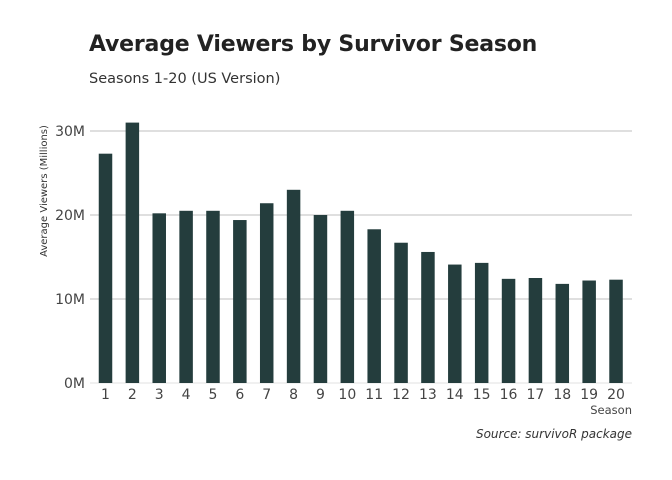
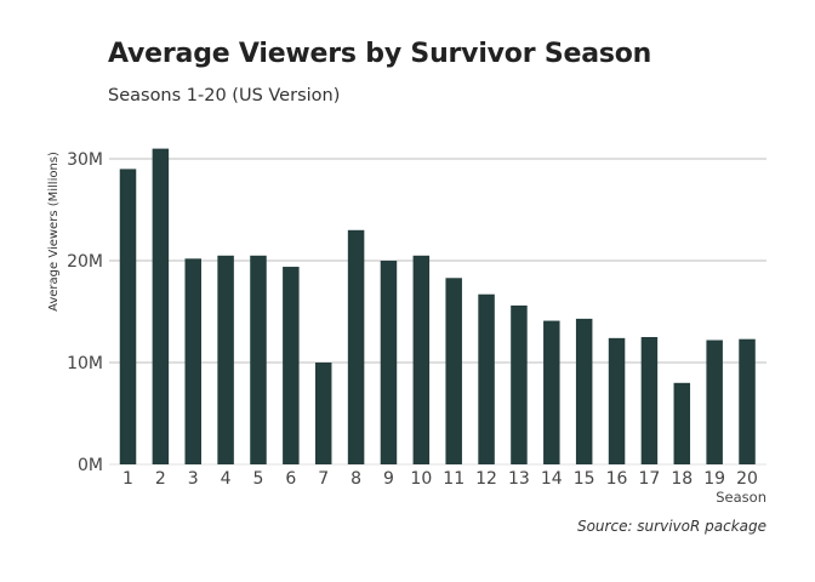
1: 27M -> 29M
7: 21M -> 10M
18: 12M -> 8M
